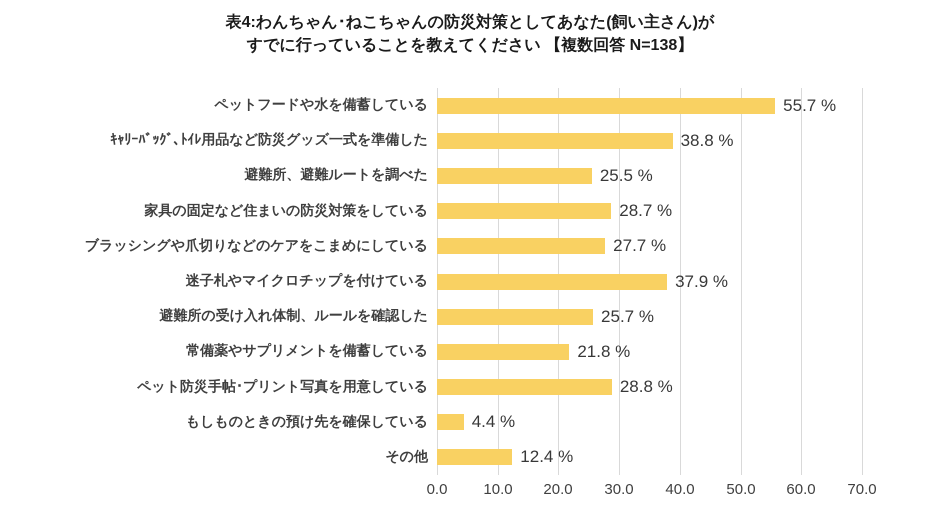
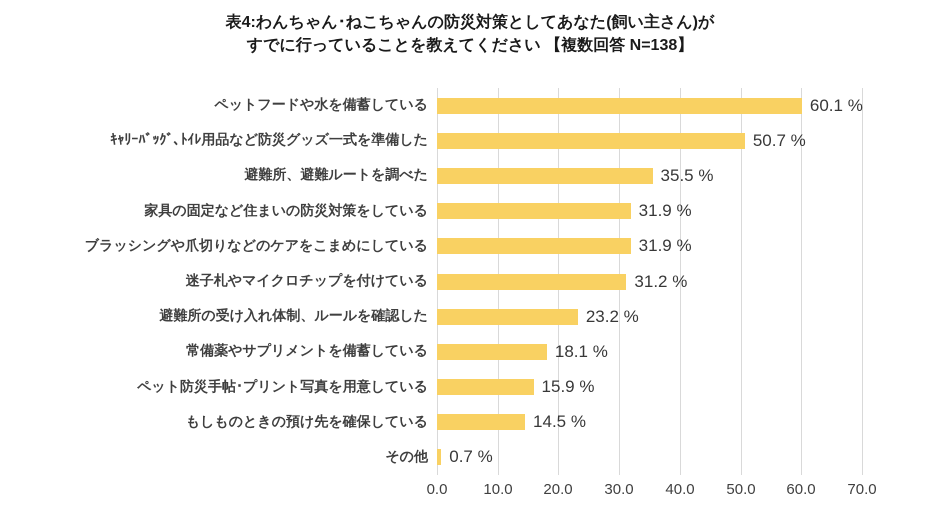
ペットフードや水を備蓄している: 55.7 -> 60.1
ｷｬﾘｰﾊﾞｯｸﾞ､ﾄｲﾚ用品など防災グッズ一式を準備した: 38.8 -> 50.7
避難所、避難ルートを調べた: 25.5 -> 35.5
家具の固定など住まいの防災対策をしている: 28.7 -> 31.9
ブラッシングや爪切りなどのケアをこまめにしている: 27.7 -> 31.9
迷子札やマイクロチップを付けている: 37.9 -> 31.2
避難所の受け入れ体制、ルールを確認した: 25.7 -> 23.2
常備薬やサプリメントを備蓄している: 21.8 -> 18.1
ペット防災手帖･プリント写真を用意している: 28.8 -> 15.9
もしものときの預け先を確保している: 4.4 -> 14.5
その他: 12.4 -> 0.7
